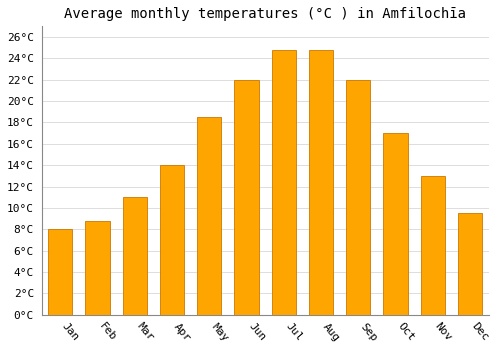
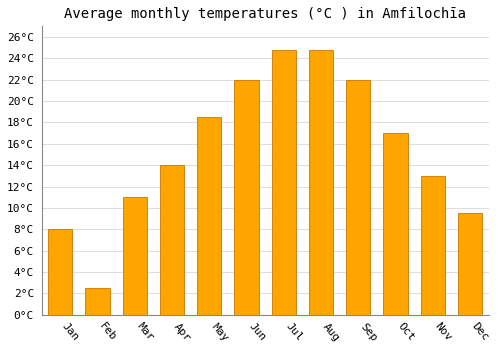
Feb: 8.8°C -> 2.5°C
